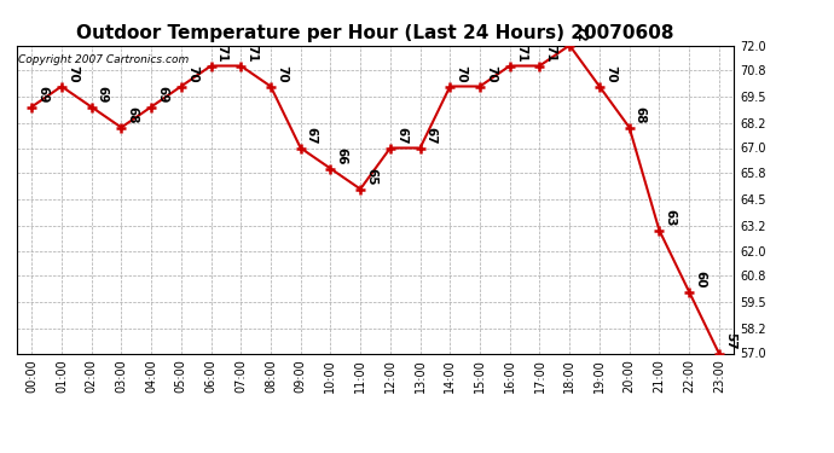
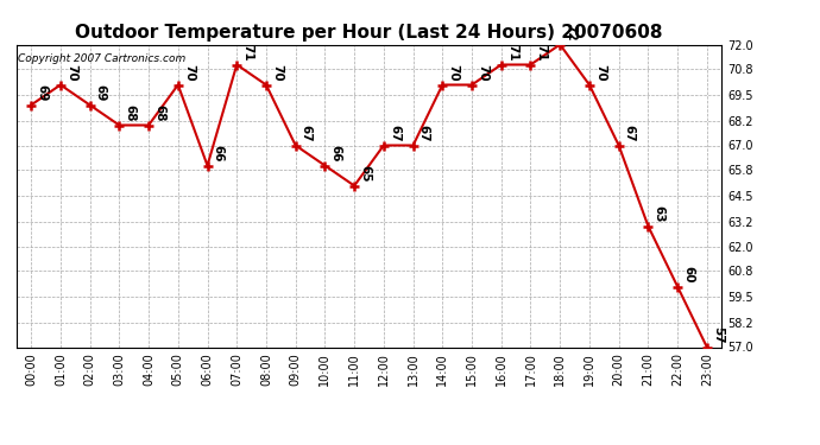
04:00: 69 -> 68
06:00: 71 -> 66
20:00: 68 -> 67
